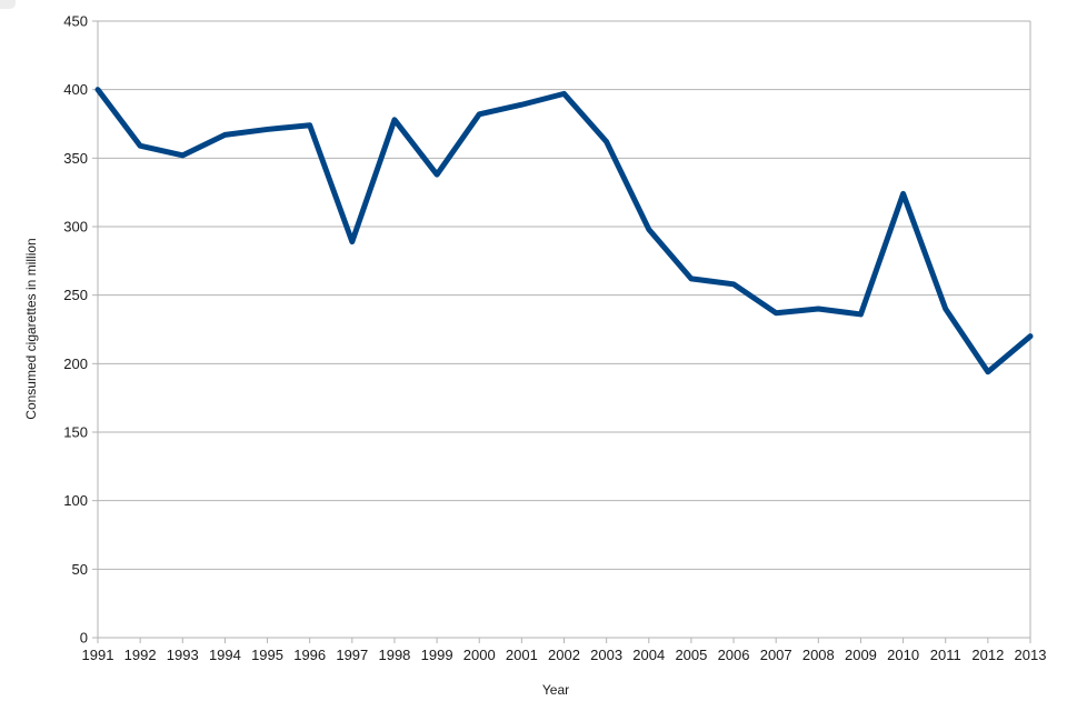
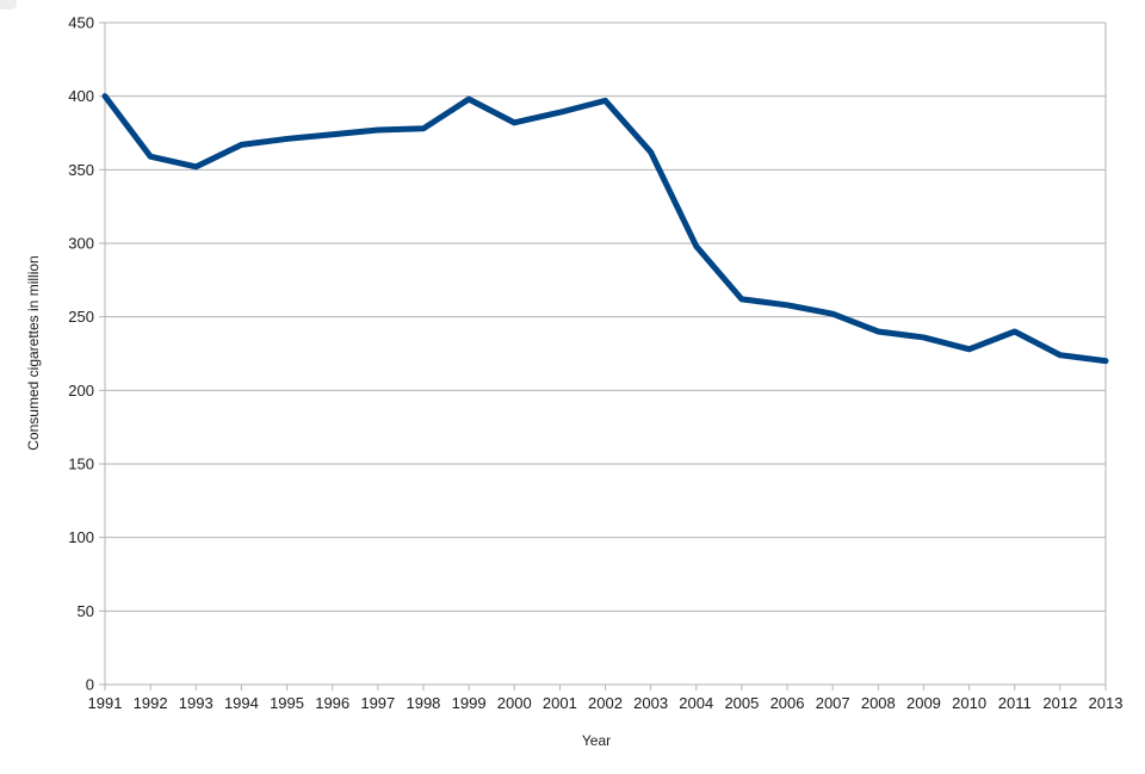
1997: 289 -> 377
1999: 338 -> 398
2007: 237 -> 252
2010: 324 -> 228
2012: 194 -> 224
